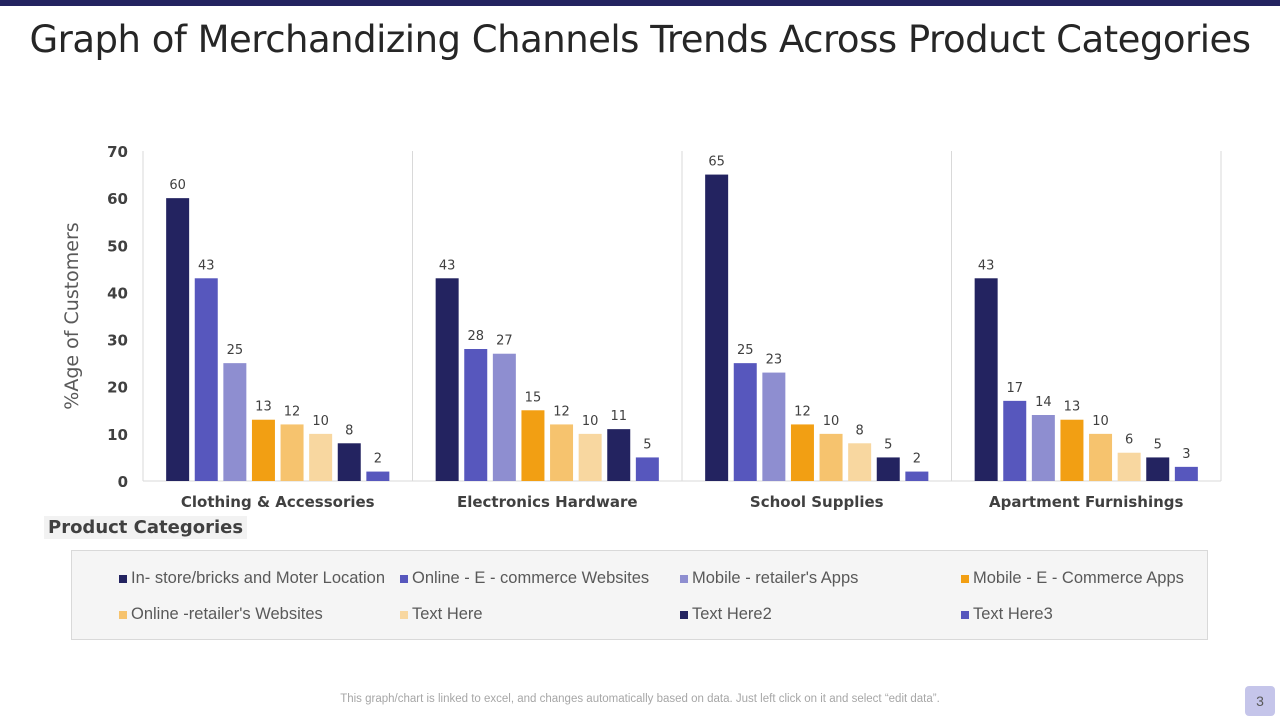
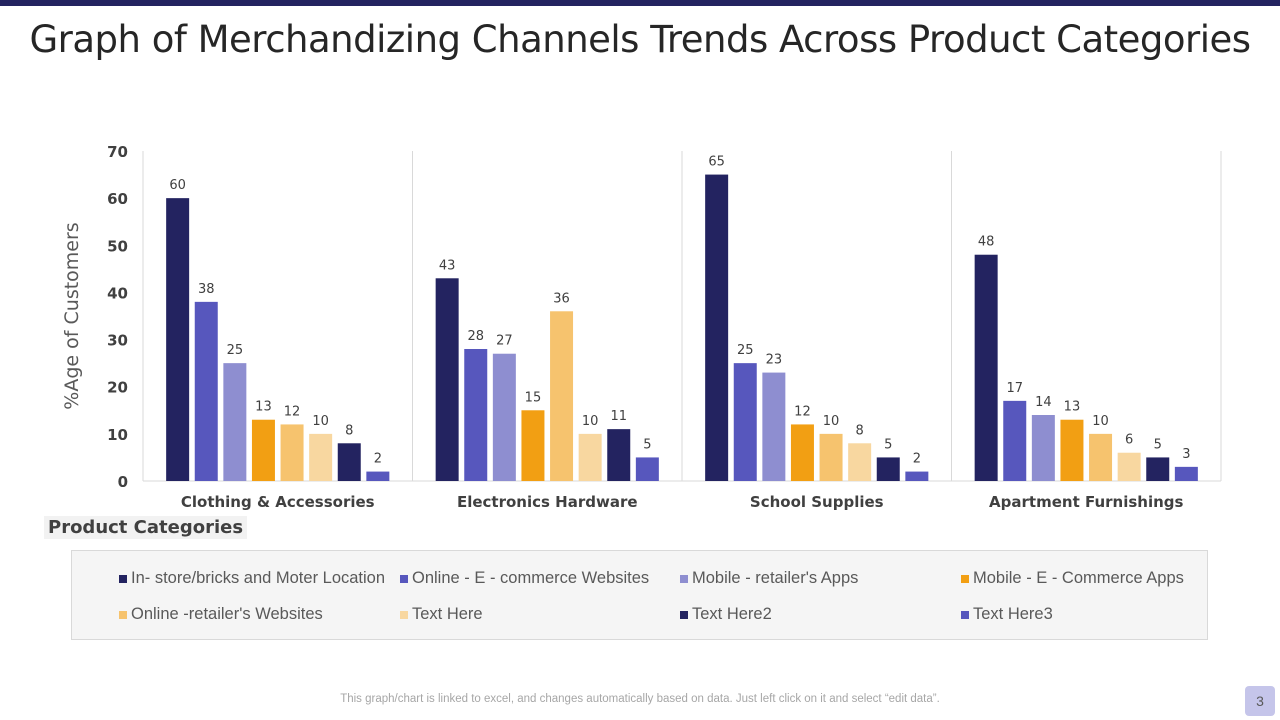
Online - E - commerce Websites/Clothing & Accessories: 43 -> 38
Online -retailer's Websites/Electronics Hardware: 12 -> 36
In- store/bricks and Moter Location/Apartment Furnishings: 43 -> 48
